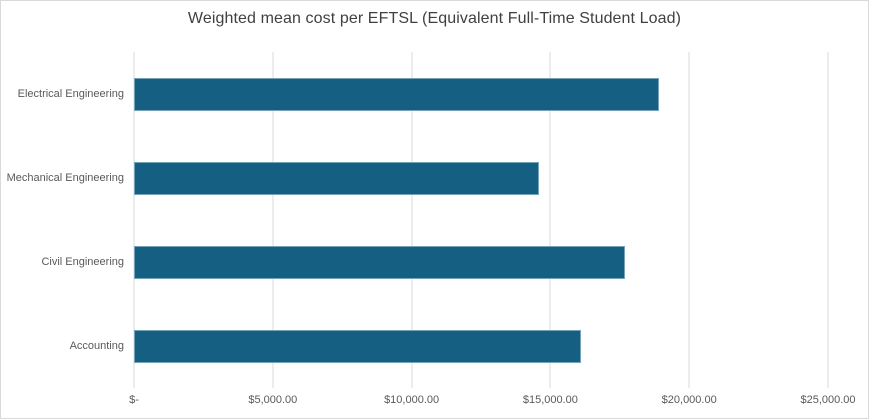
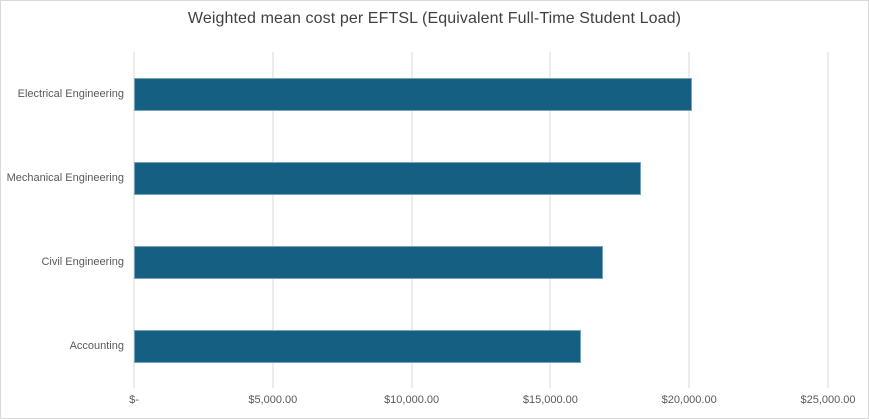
Electrical Engineering: $18900 -> $20100
Mechanical Engineering: $14600 -> $18200
Civil Engineering: $17700 -> $16900
